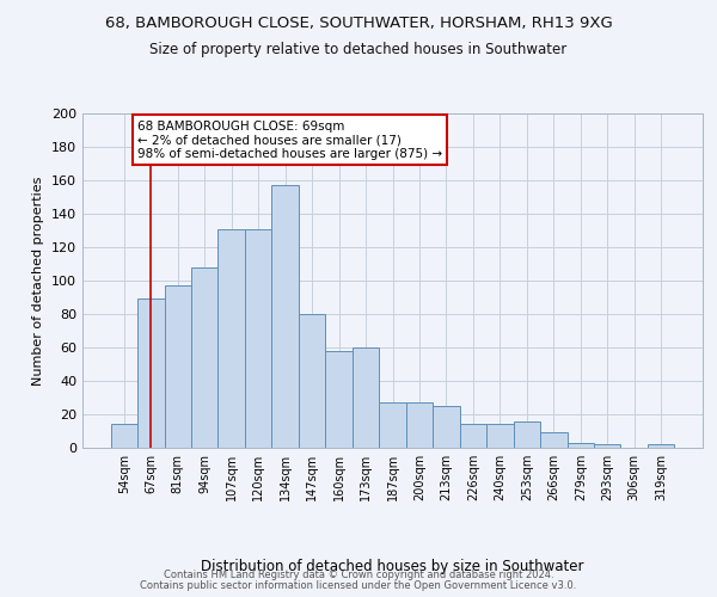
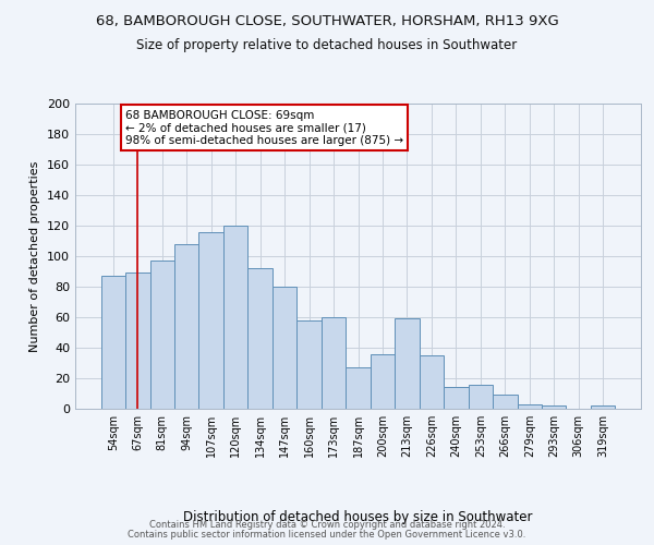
54sqm: 14 -> 87
107sqm: 131 -> 116
120sqm: 131 -> 120
134sqm: 157 -> 92
200sqm: 27 -> 36
213sqm: 25 -> 59
226sqm: 14 -> 35
